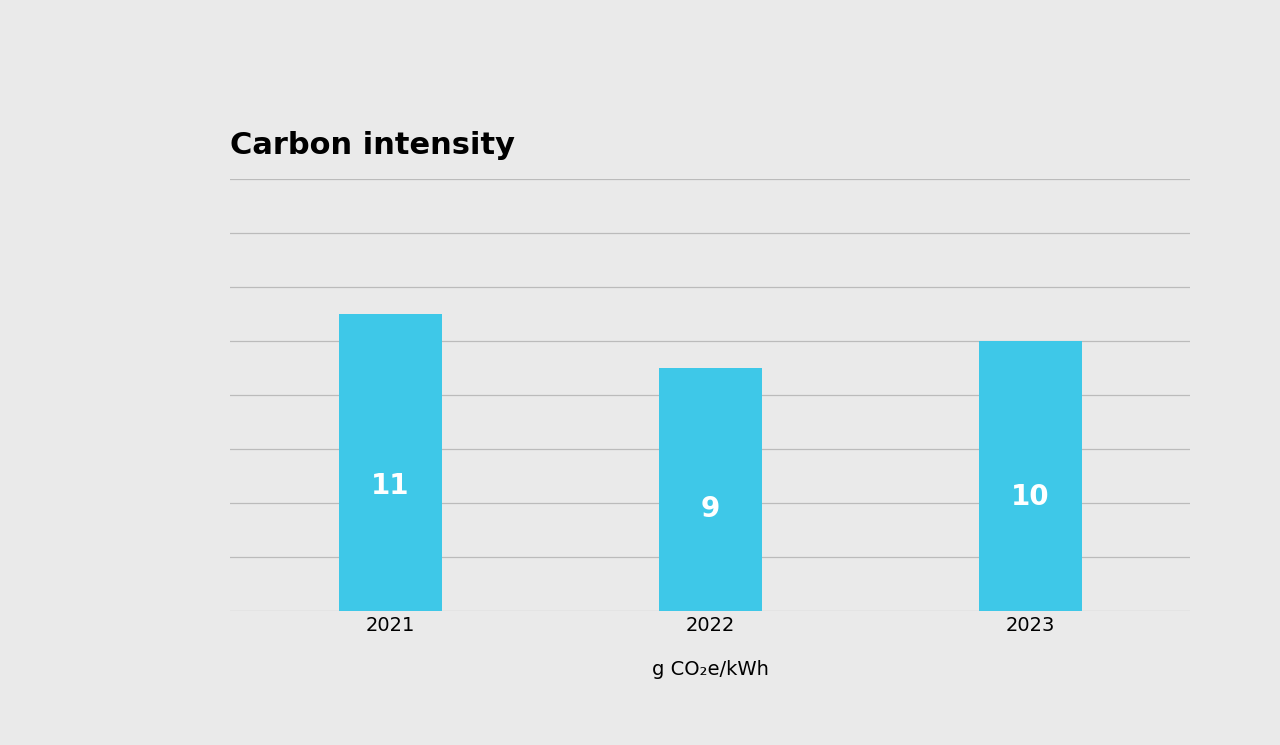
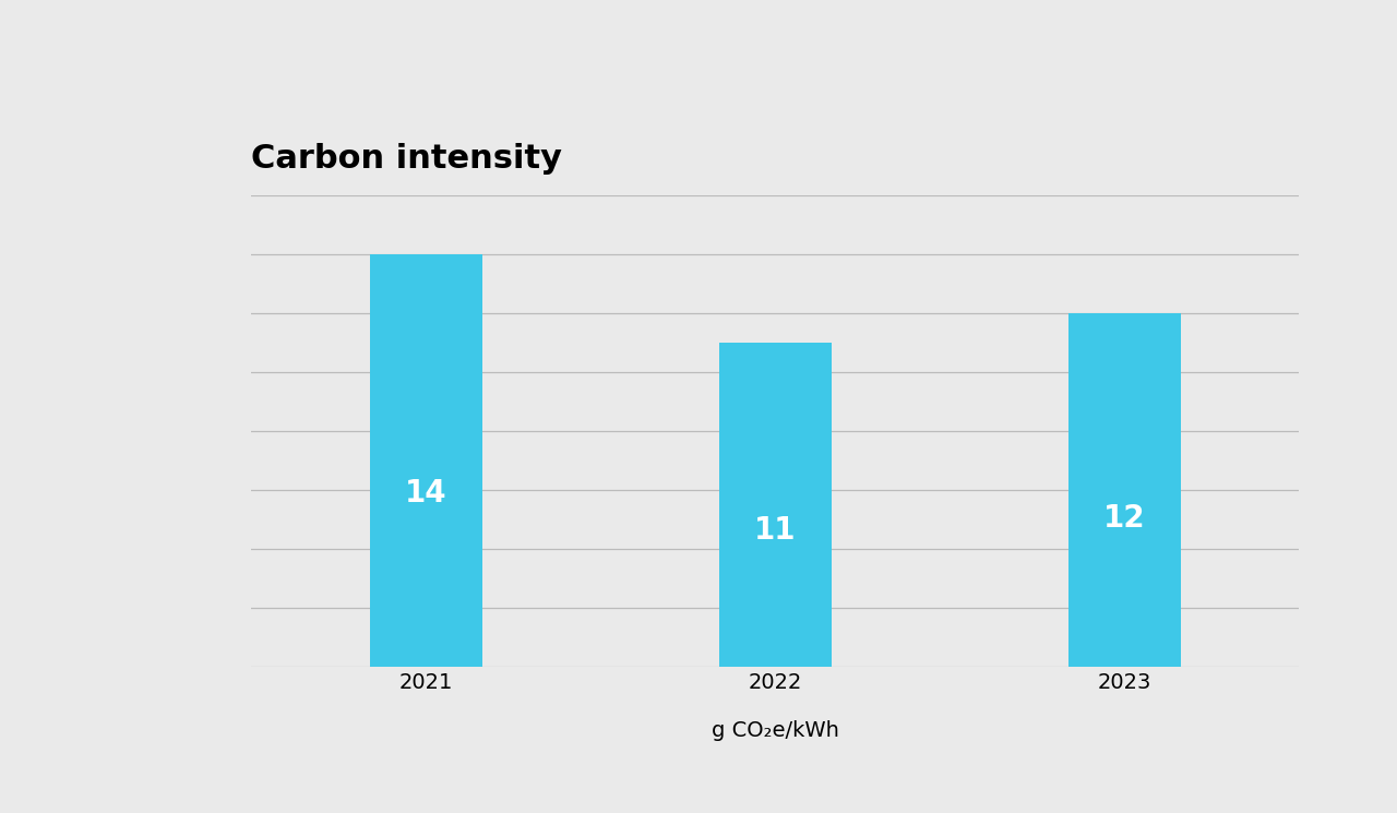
2021: 11 -> 14
2022: 9 -> 11
2023: 10 -> 12
